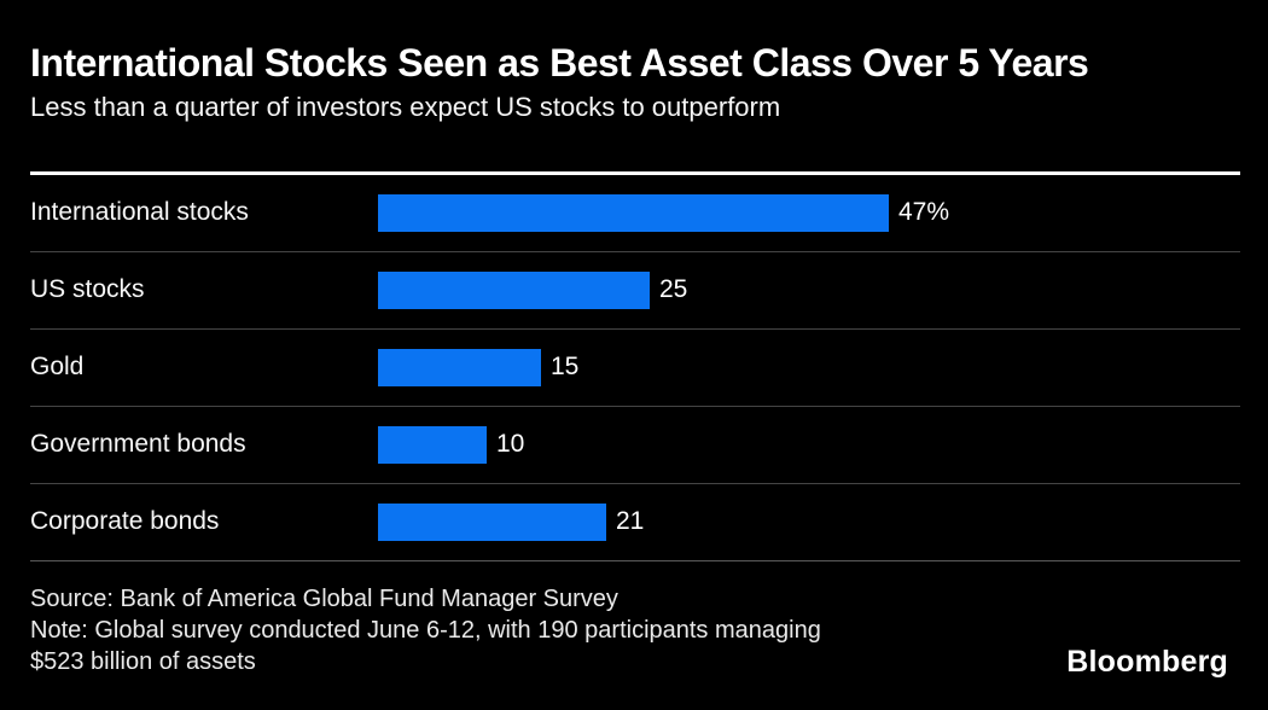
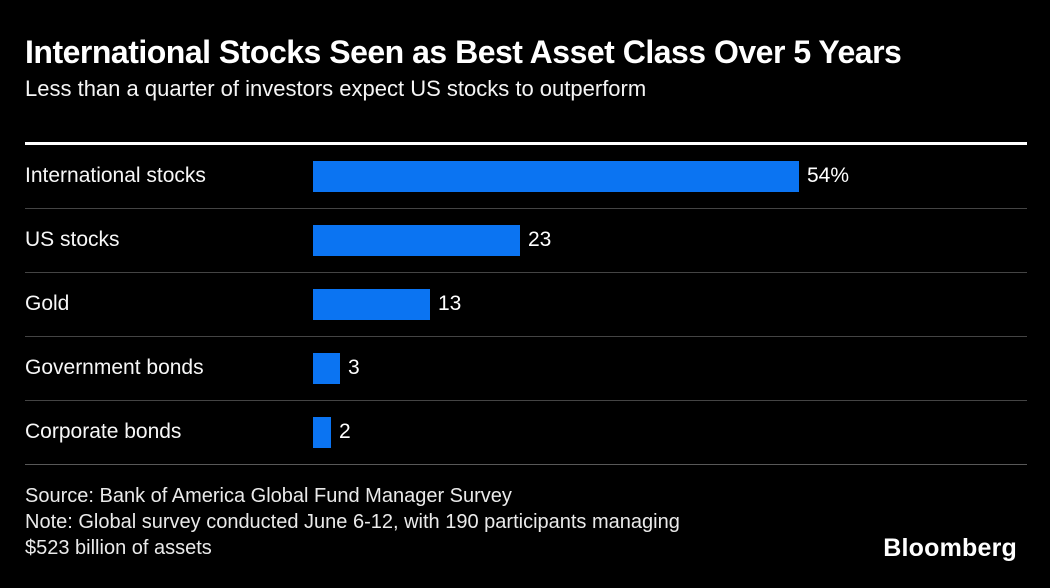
International stocks: 47% -> 54%
US stocks: 25 -> 23
Gold: 15 -> 13
Government bonds: 10 -> 3
Corporate bonds: 21 -> 2
